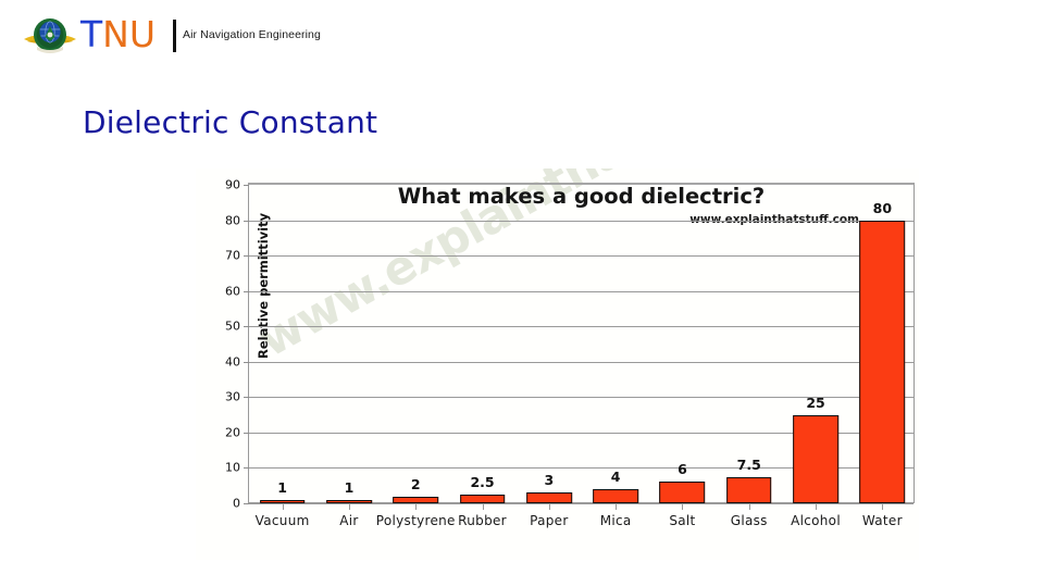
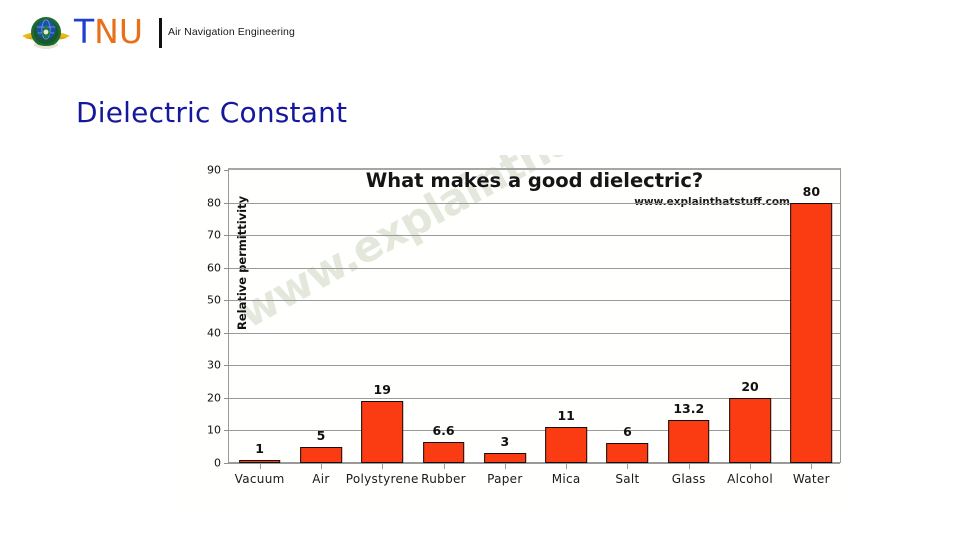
Air: 1 -> 5
Polystyrene: 2 -> 19
Rubber: 2.5 -> 6.6
Mica: 4 -> 11
Glass: 7.5 -> 13.2
Alcohol: 25 -> 20
